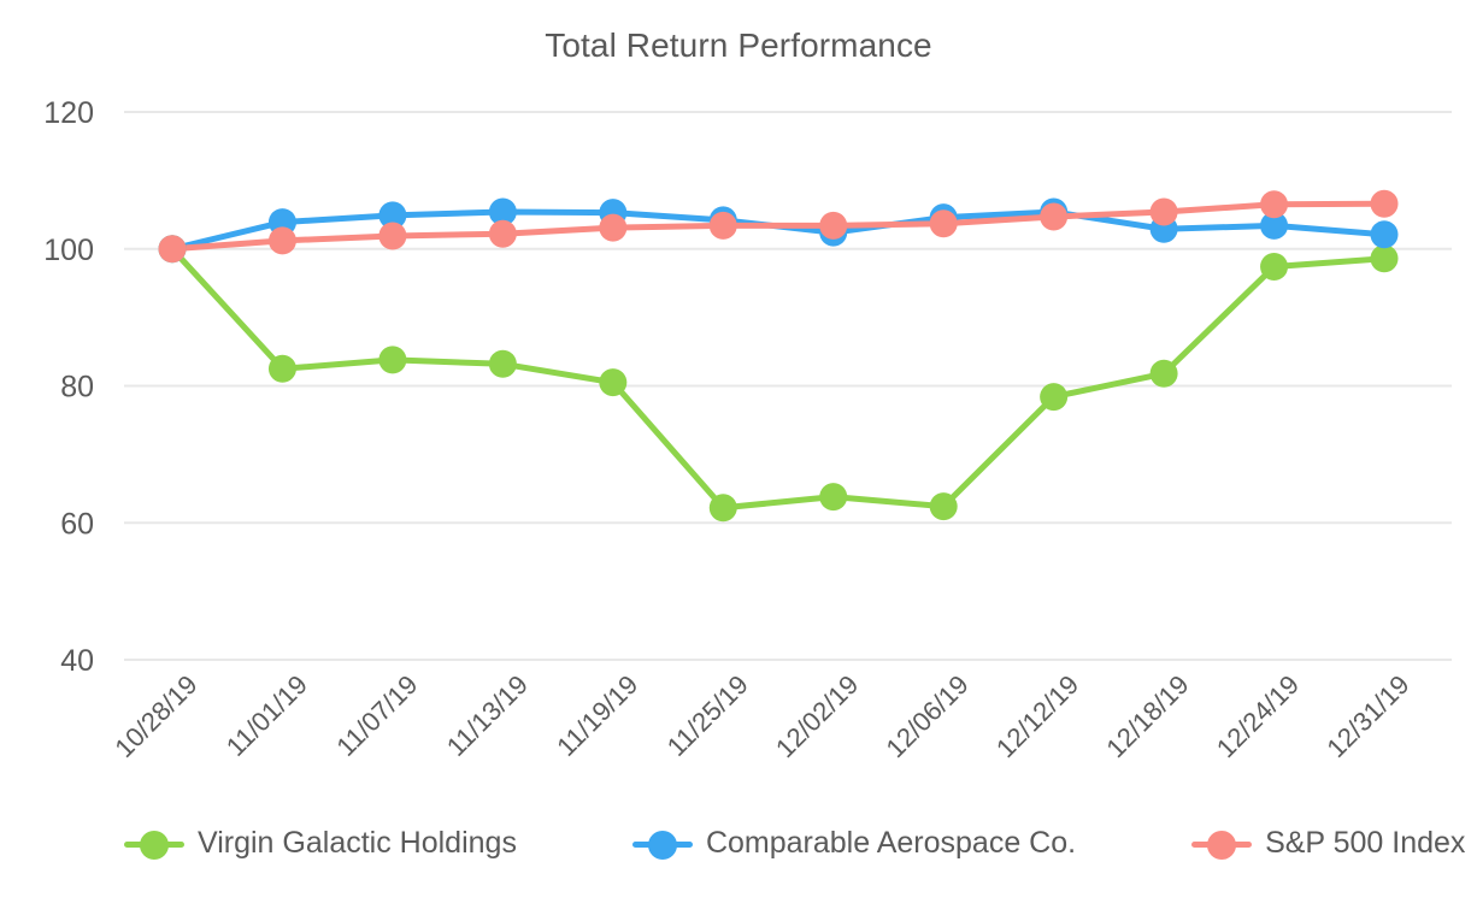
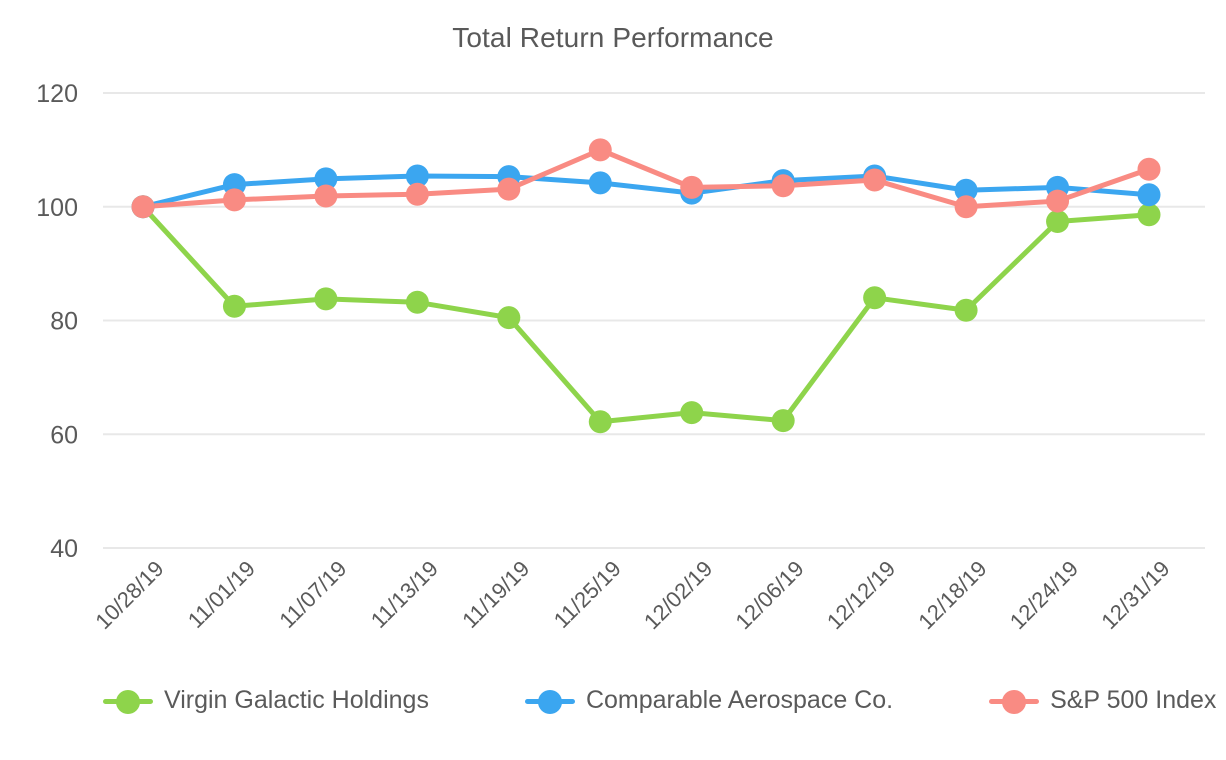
S&P 500 Index/11/25/19: 103 -> 110
Virgin Galactic Holdings/12/12/19: 78 -> 84
S&P 500 Index/12/18/19: 105 -> 100
S&P 500 Index/12/24/19: 106 -> 101
